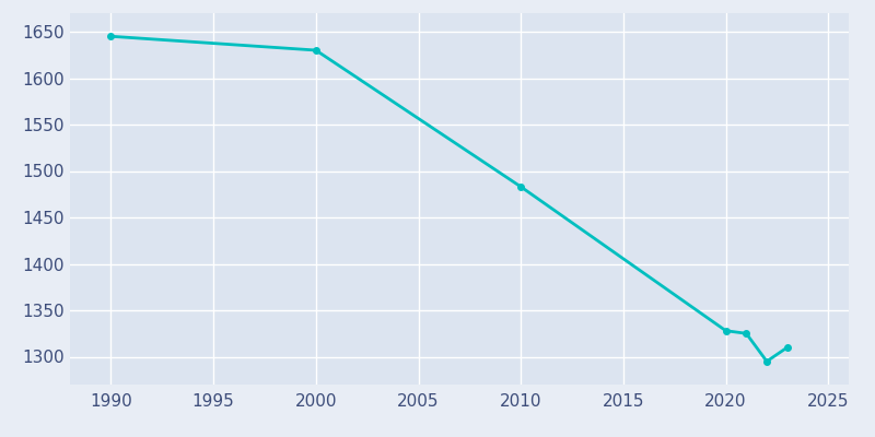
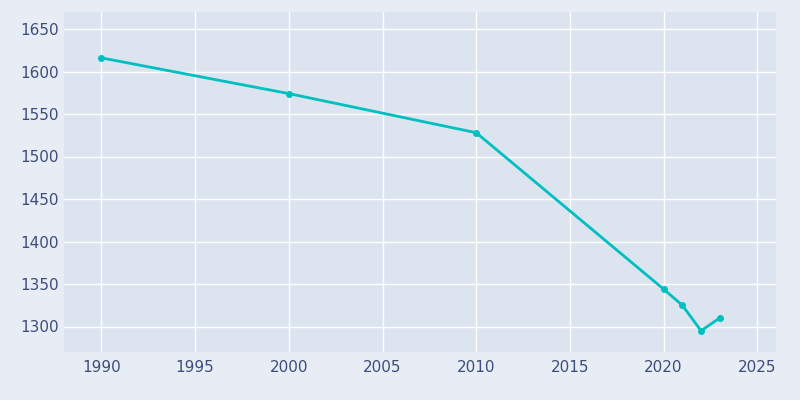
1990: 1645 -> 1616
2000: 1630 -> 1574
2010: 1483 -> 1528
2020: 1328 -> 1344
